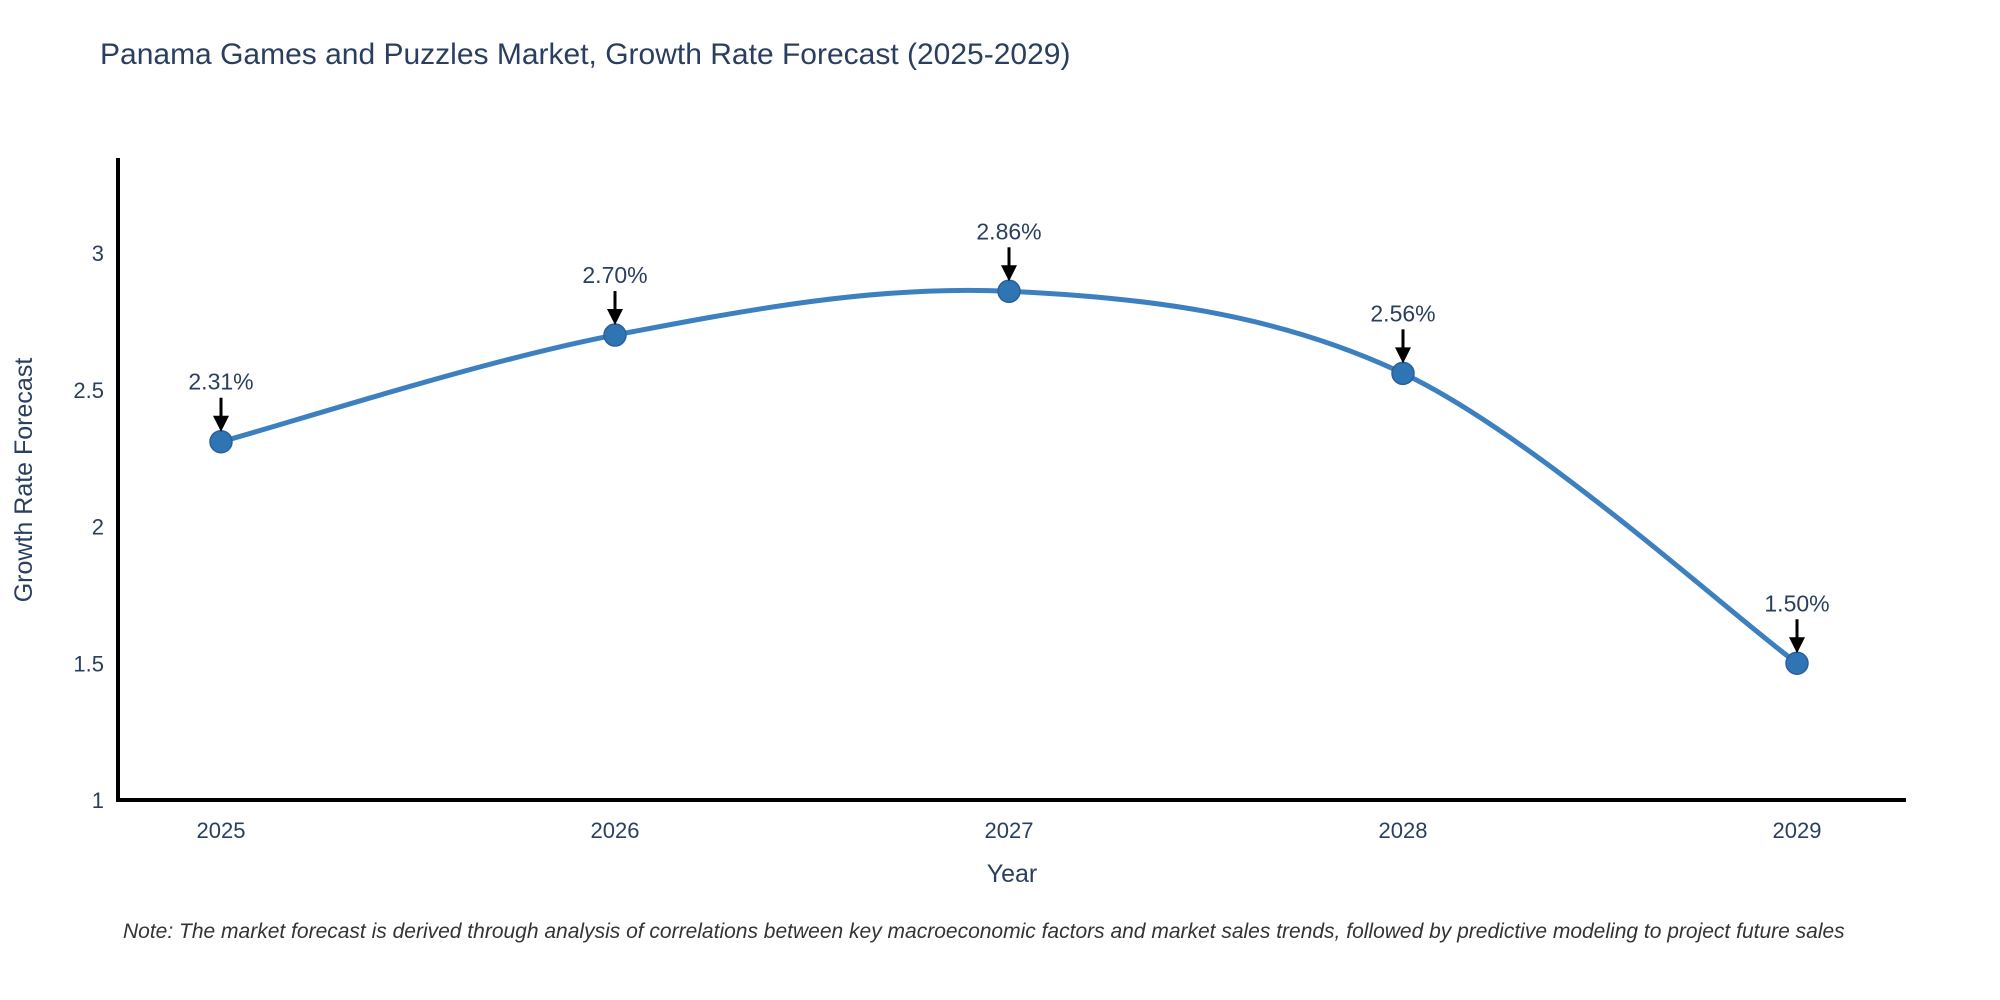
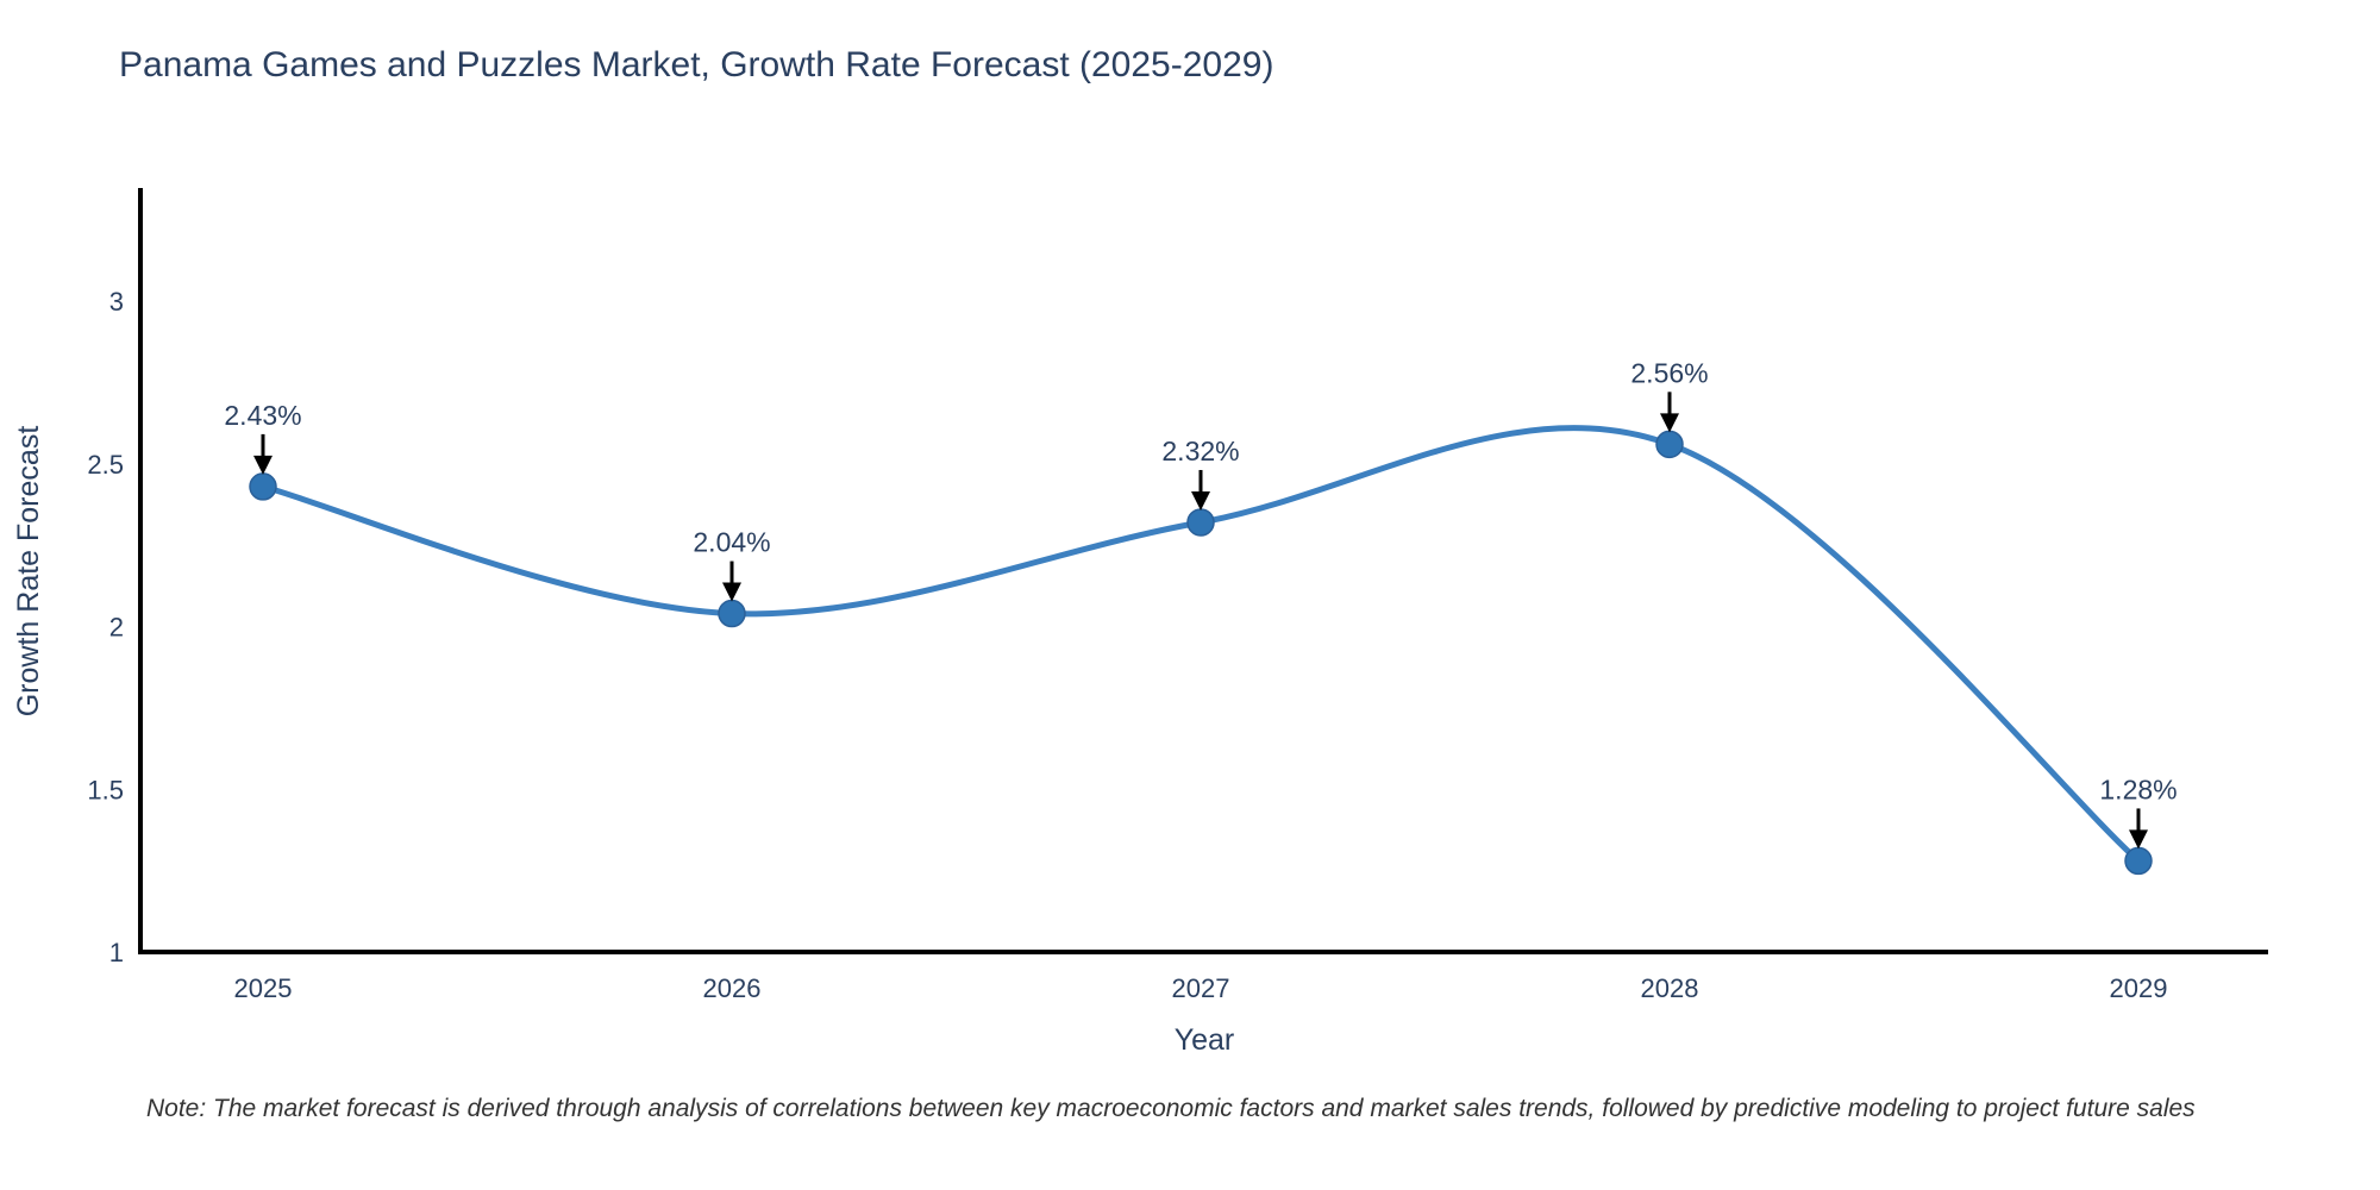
2025: 2.31% -> 2.43%
2026: 2.70% -> 2.04%
2027: 2.86% -> 2.32%
2029: 1.50% -> 1.28%
